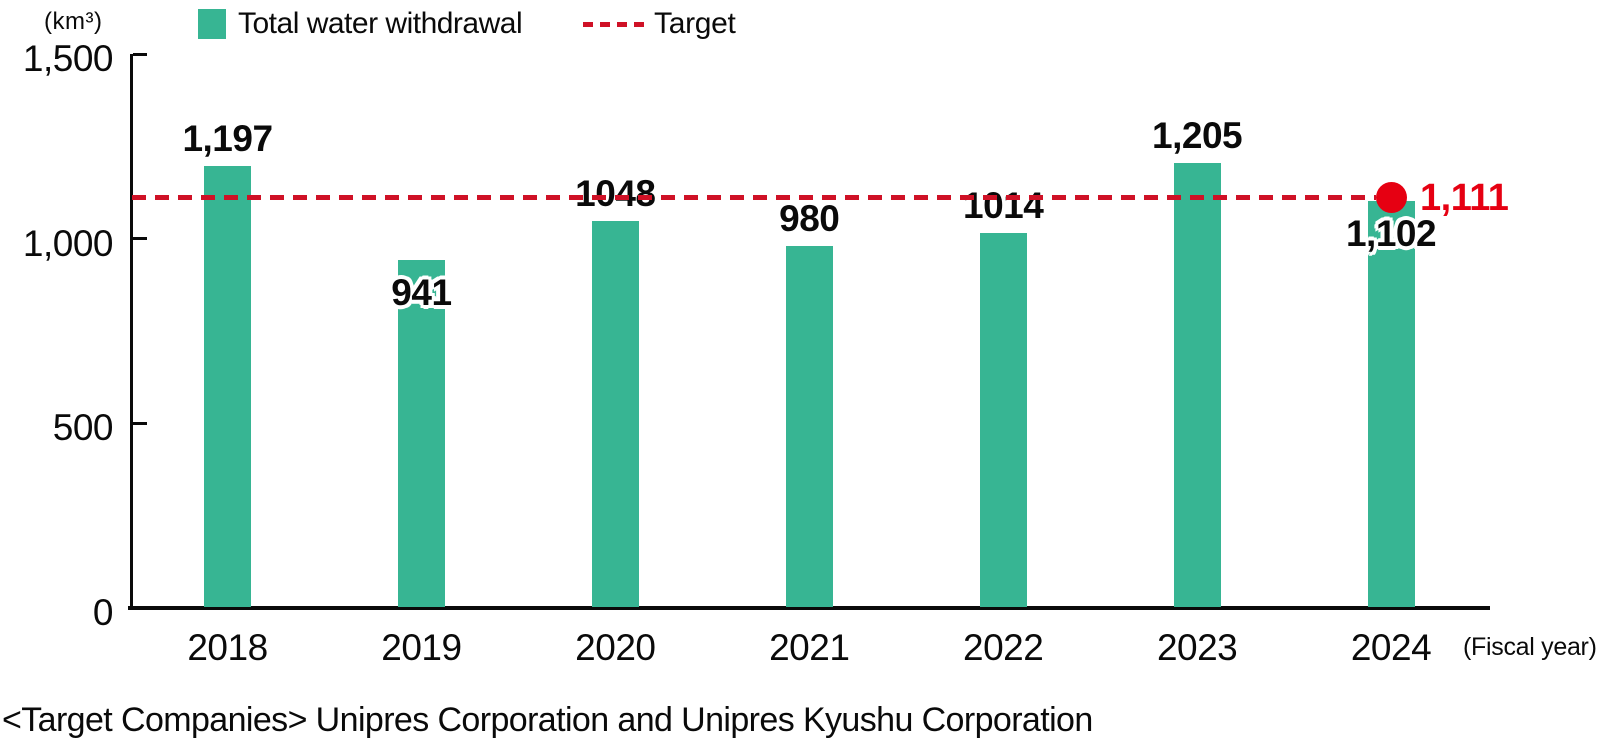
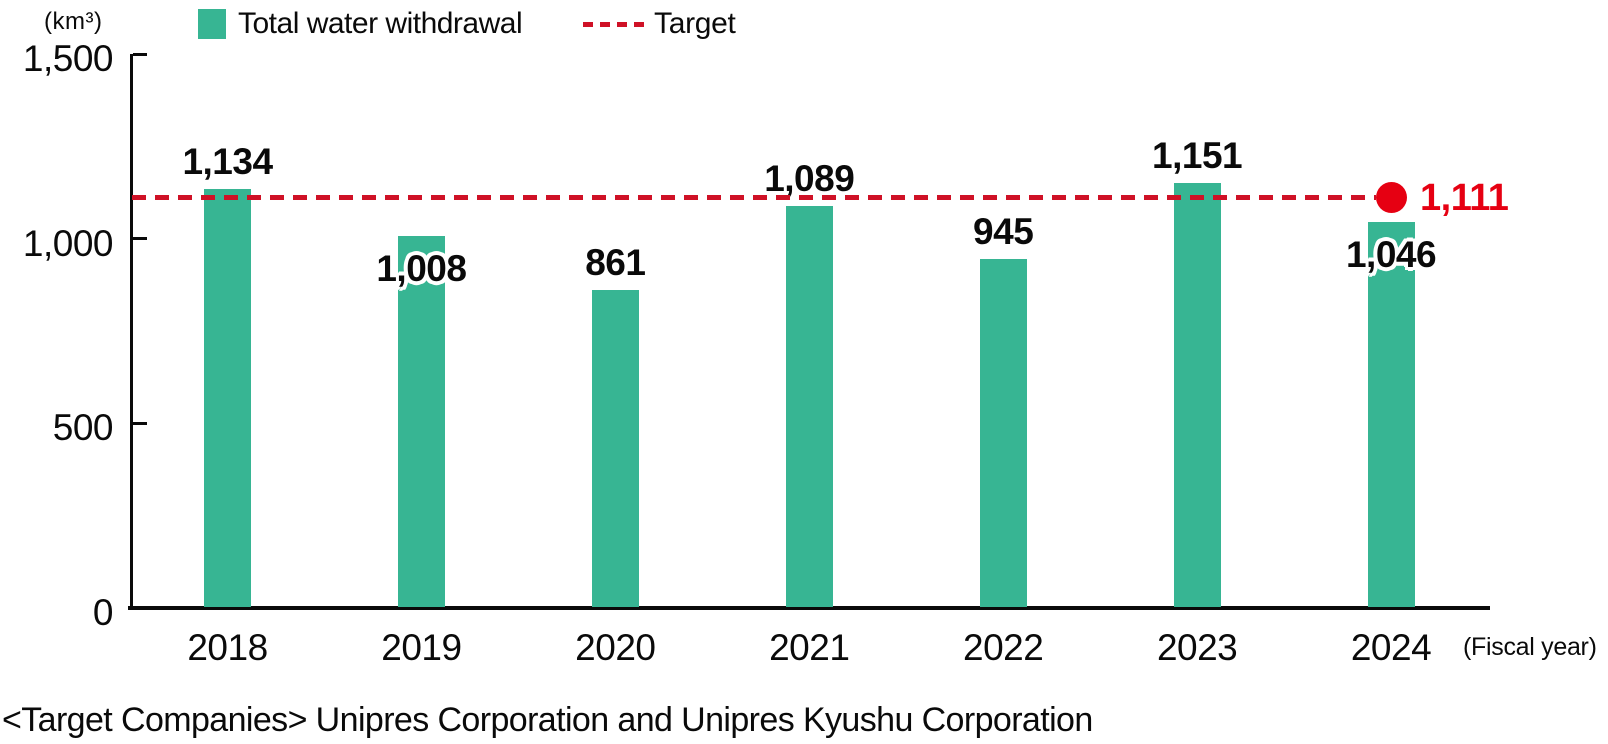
2018: 1,197 -> 1,134
2019: 941 -> 1,008
2020: 1048 -> 861
2021: 980 -> 1,089
2022: 1014 -> 945
2023: 1,205 -> 1,151
2024: 1,102 -> 1,046
